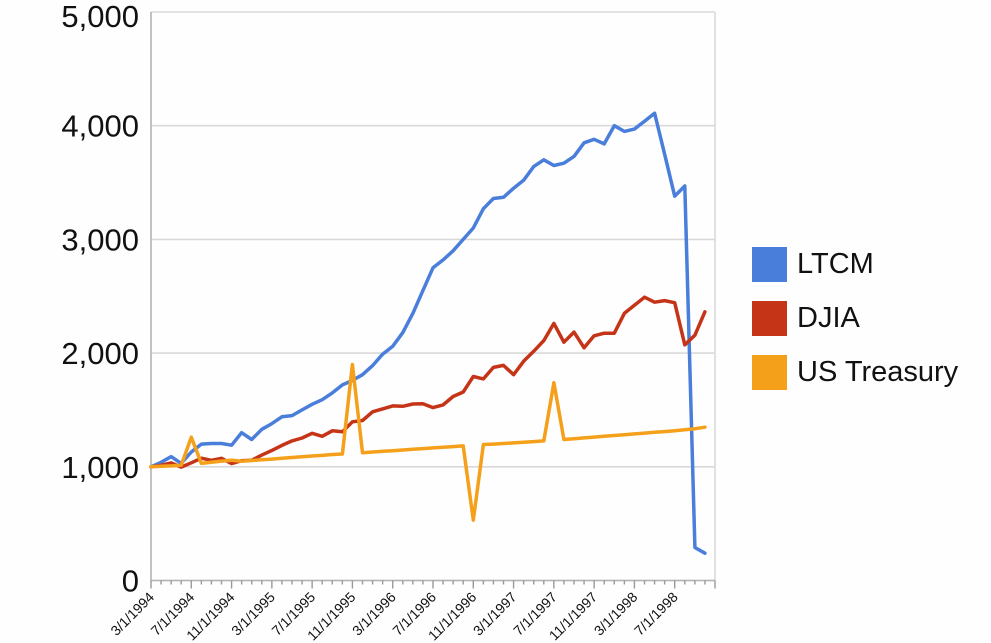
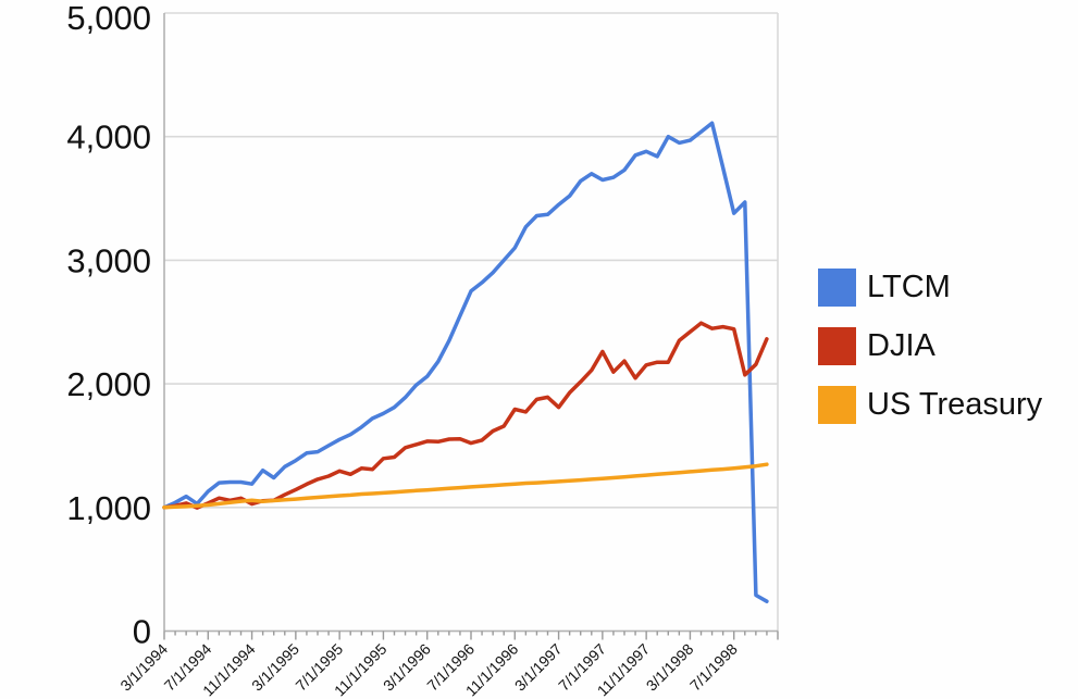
US Treasury/7/1/1994: 1260 -> 1020
US Treasury/11/1/1995: 1900 -> 1120
US Treasury/11/1/1996: 530 -> 1190
US Treasury/7/1/1997: 1740 -> 1230
